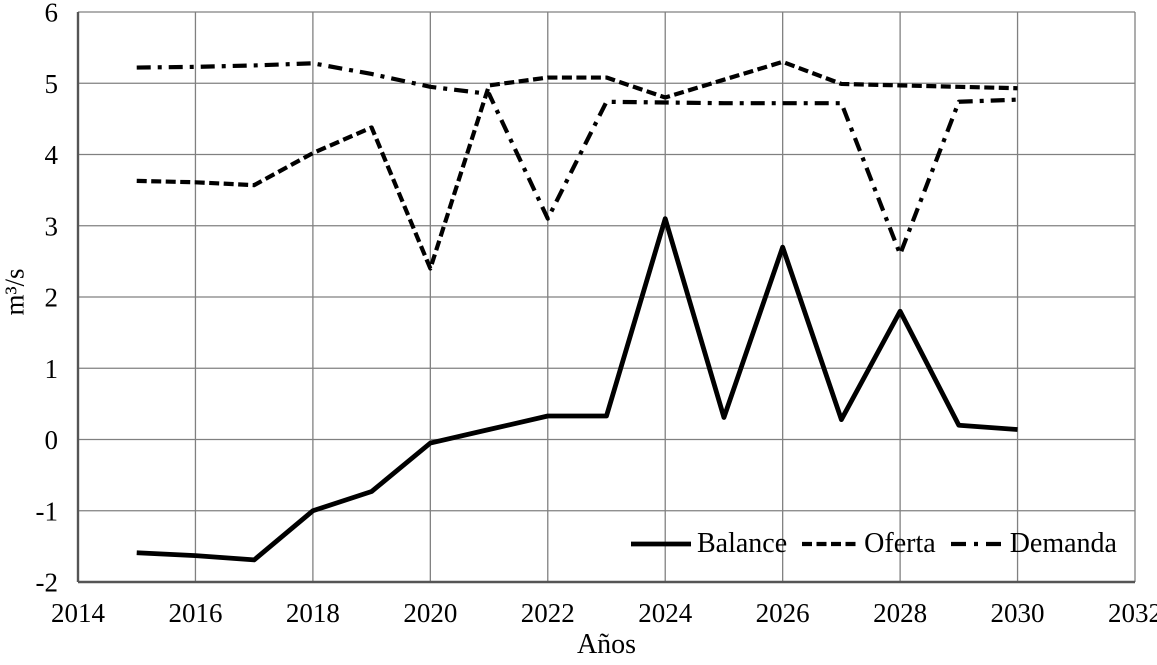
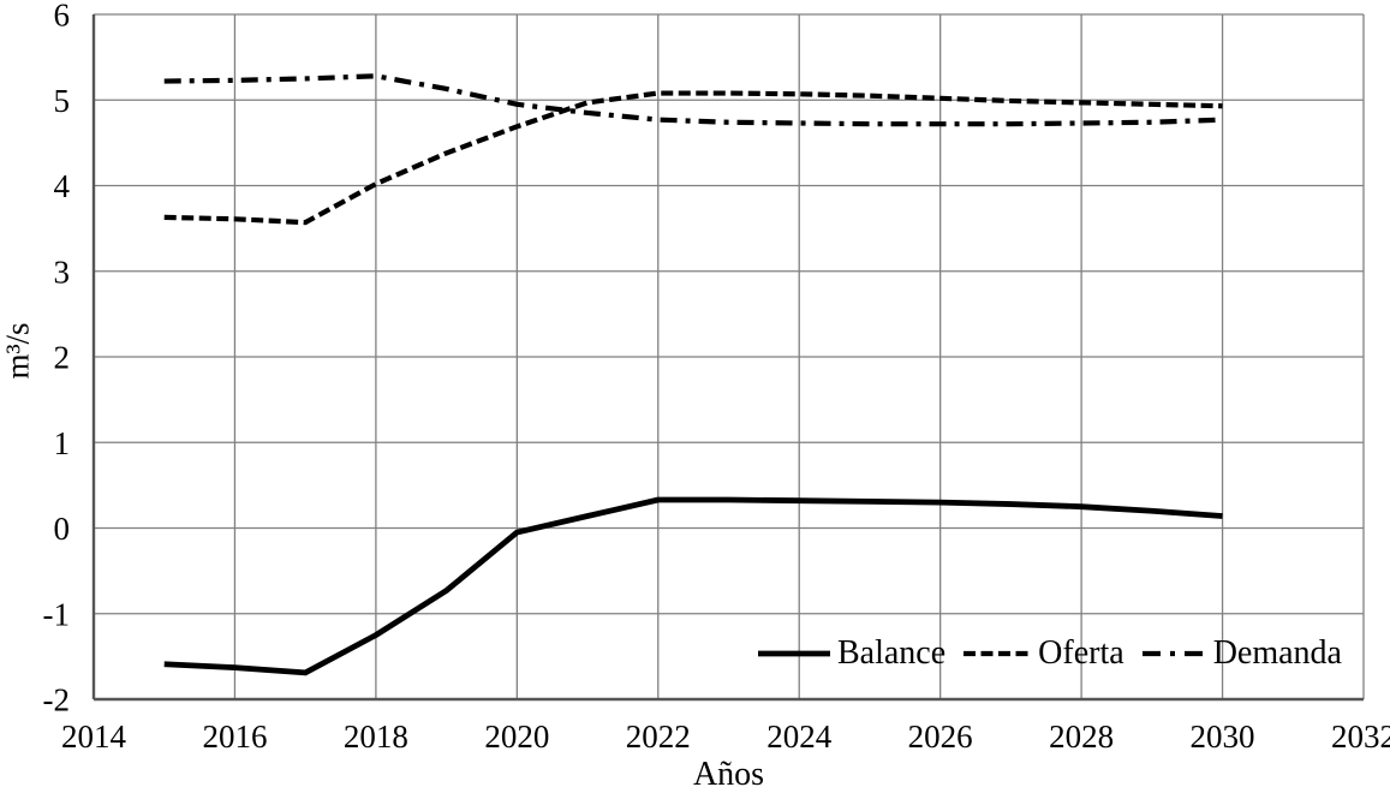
Balance/2018: -1.0 -> -1.2
Oferta/2020: 2.4 -> 4.7
Demanda/2022: 3.1 -> 4.8
Balance/2024: 3.1 -> 0.3
Oferta/2024: 4.8 -> 5.1
Balance/2026: 2.7 -> 0.3
Oferta/2026: 5.3 -> 5.0
Balance/2028: 1.8 -> 0.2
Demanda/2028: 2.6 -> 4.7
